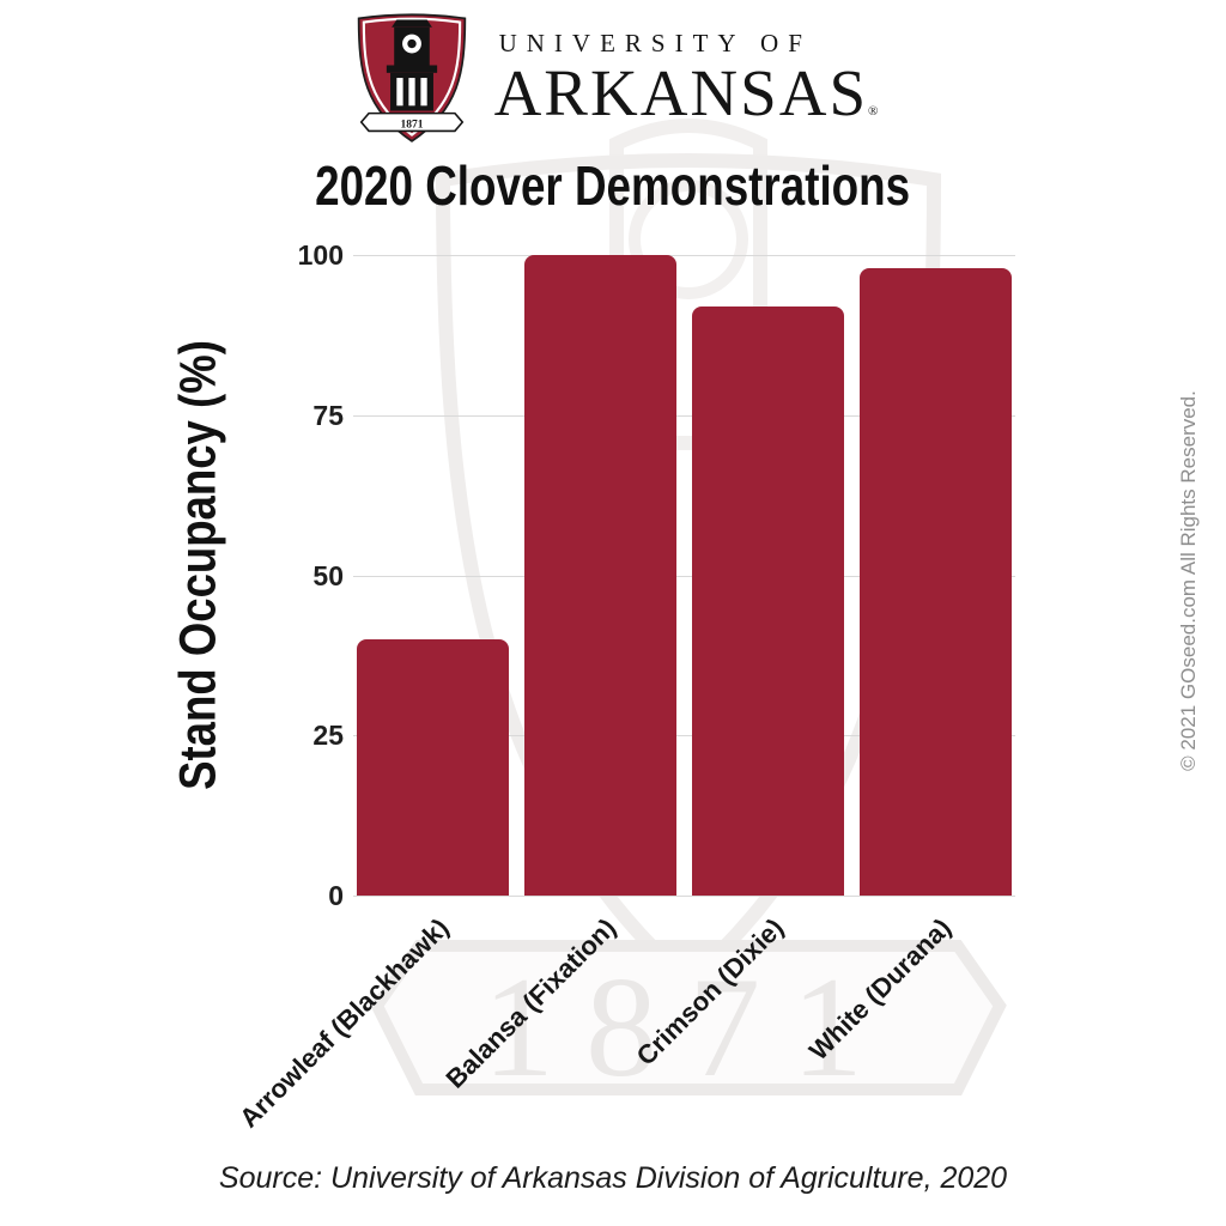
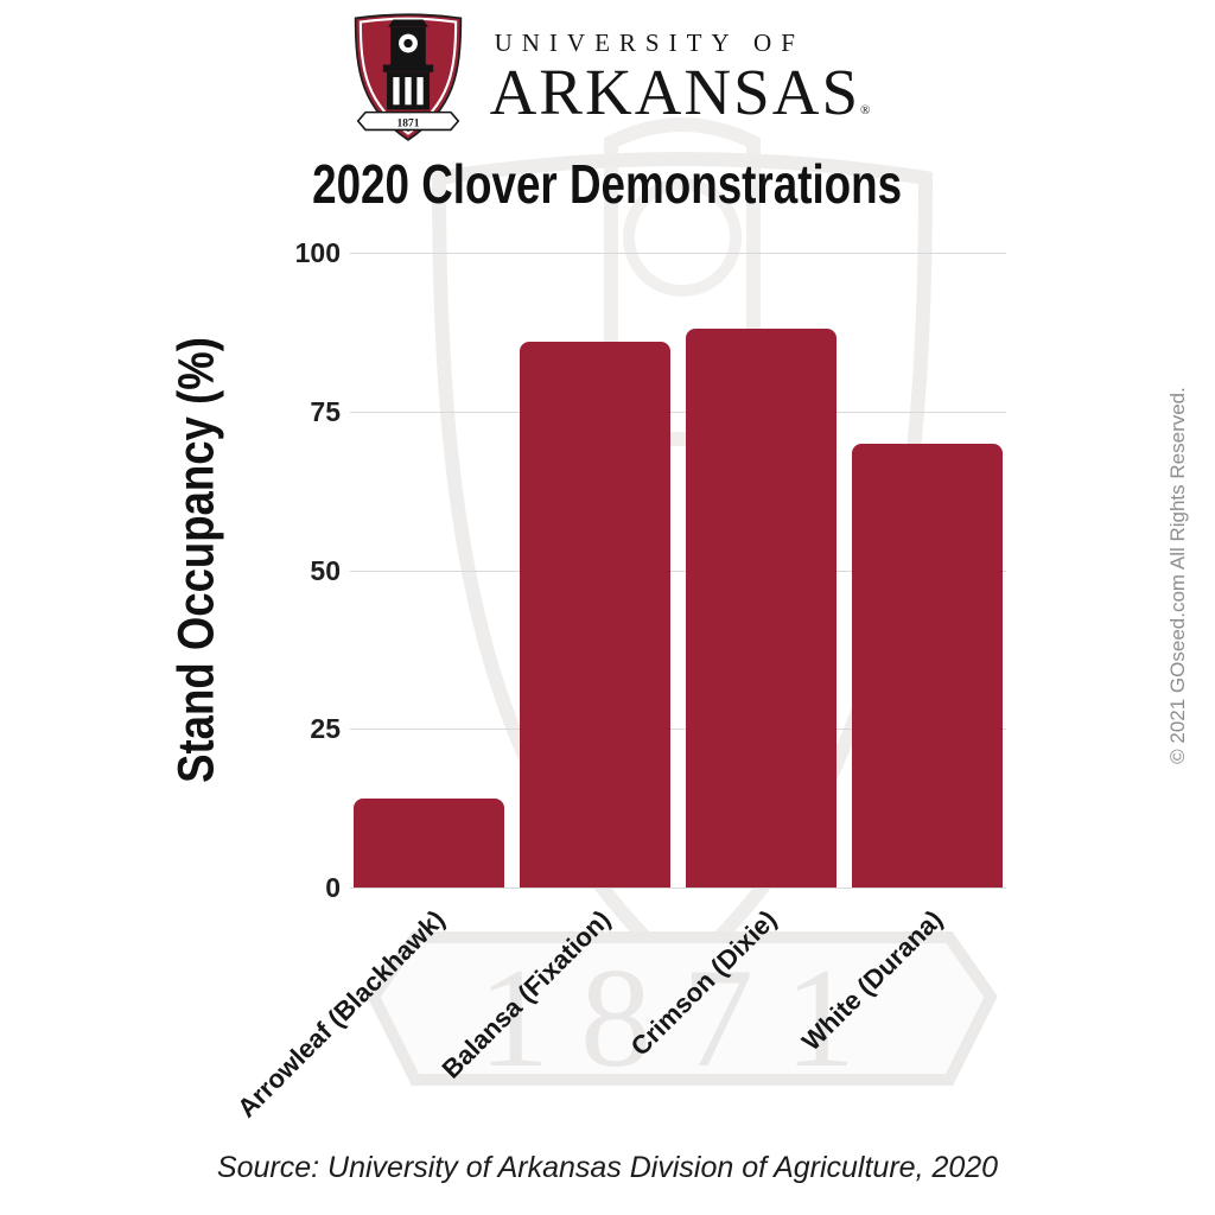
Arrowleaf (Blackhawk): 40 -> 14
Balansa (Fixation): 100 -> 86
Crimson (Dixie): 92 -> 88
White (Durana): 98 -> 70
